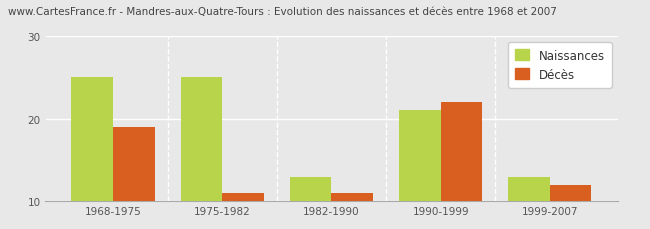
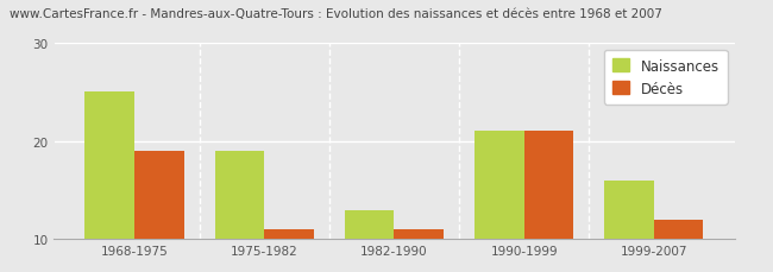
Naissances/1975-1982: 25 -> 19
Décès/1990-1999: 22 -> 21
Naissances/1999-2007: 13 -> 16
